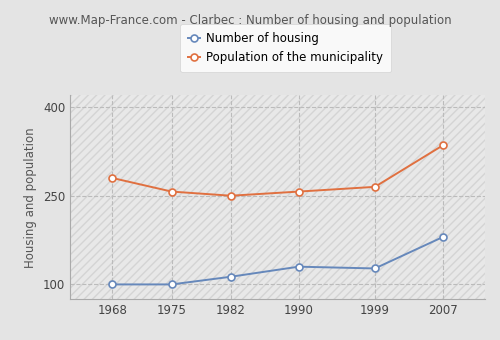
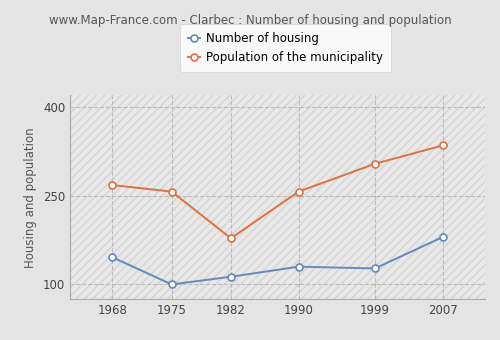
Number of housing/1968: 100 -> 146
Population of the municipality/1968: 280 -> 268
Population of the municipality/1982: 250 -> 178
Population of the municipality/1999: 265 -> 304
